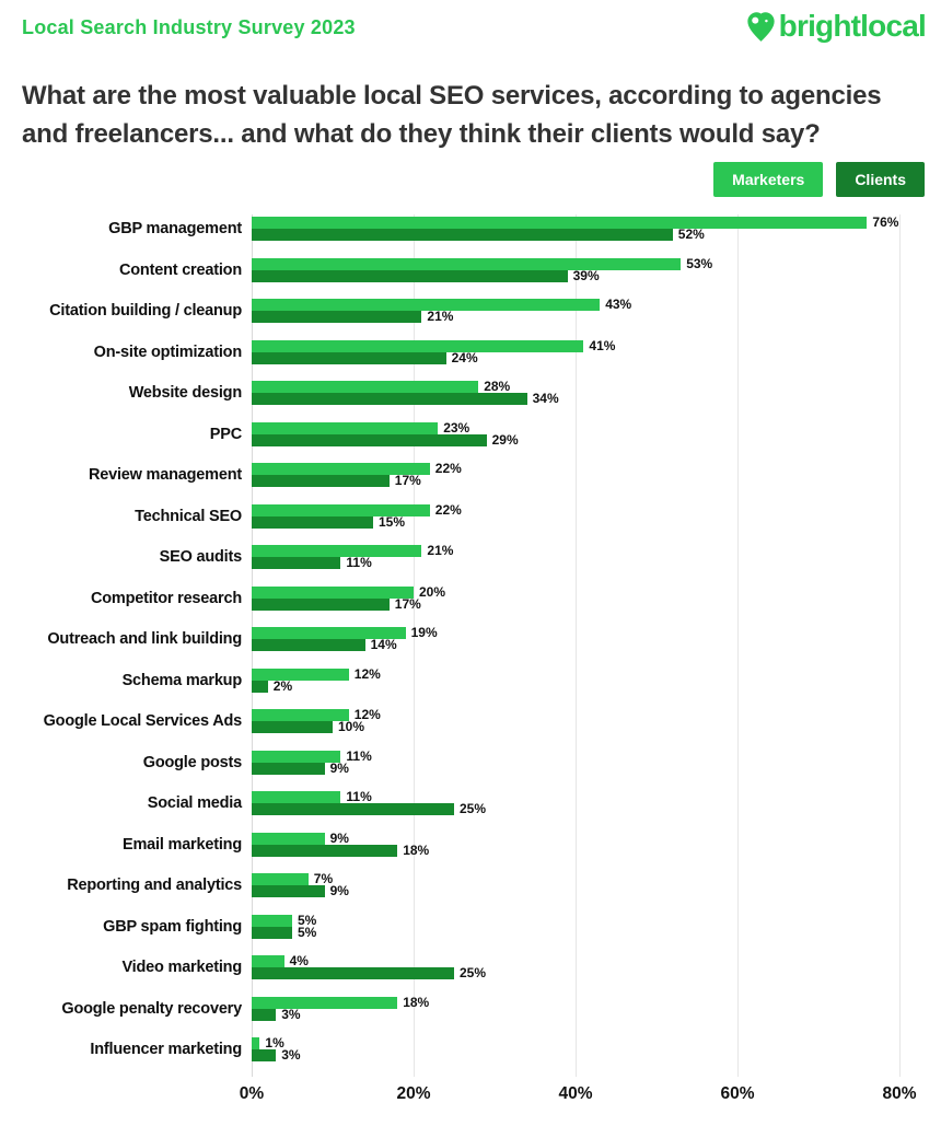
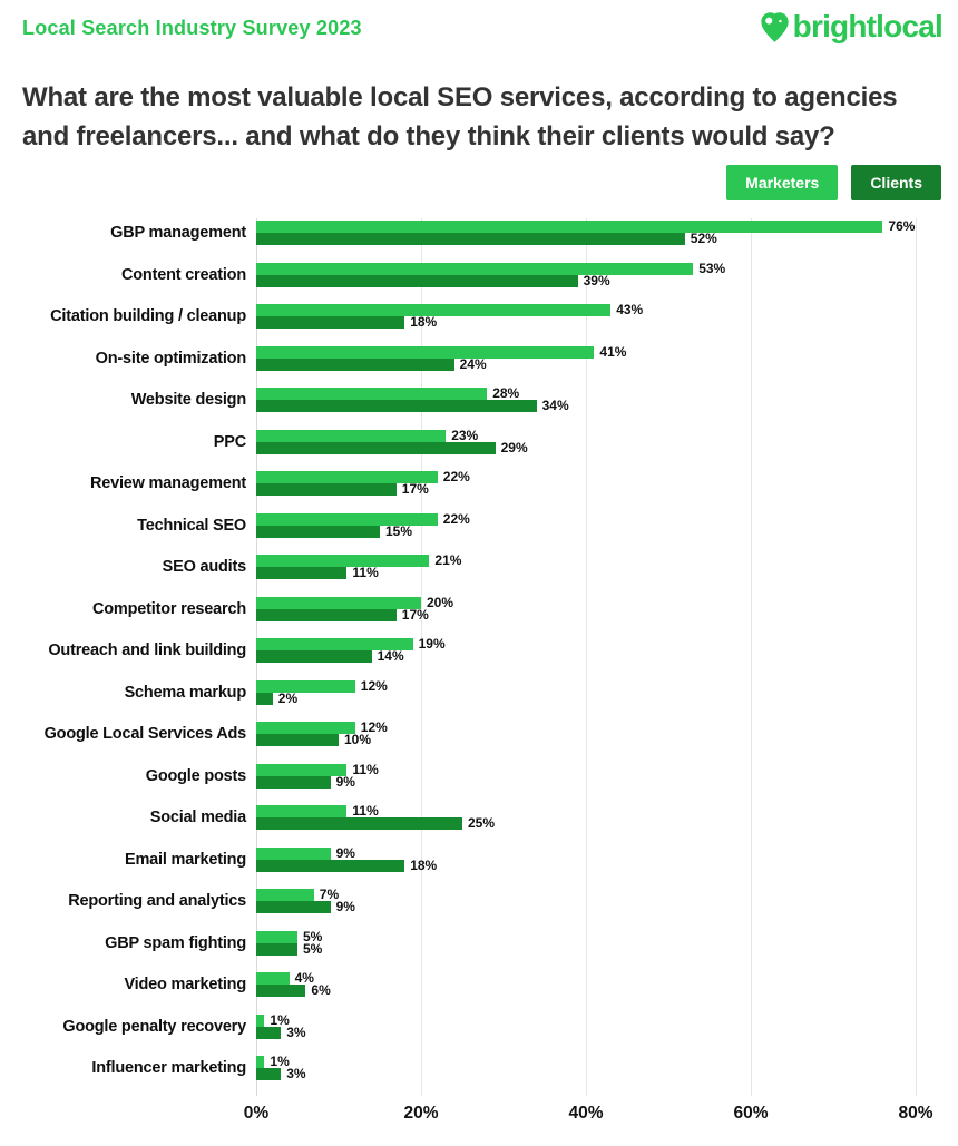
Clients/Citation building / cleanup: 21% -> 18%
Clients/Video marketing: 25% -> 6%
Marketers/Google penalty recovery: 18% -> 1%
